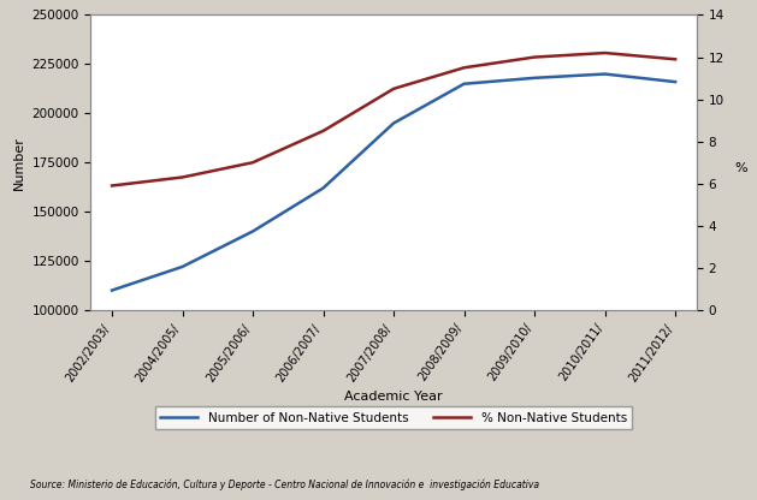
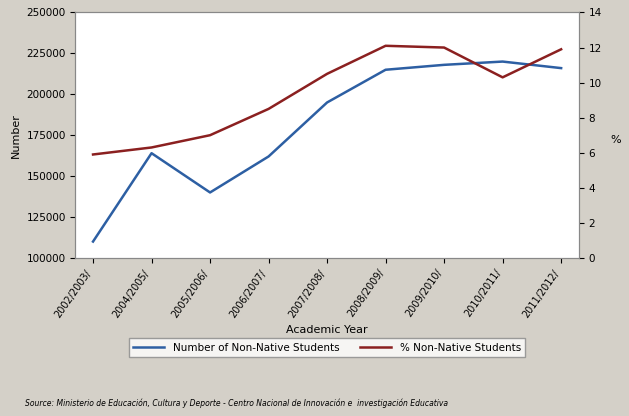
Number of Non-Native Students/2004/2005/: 122000 -> 164000
% Non-Native Students/2008/2009/: 11.5 -> 12.1
% Non-Native Students/2010/2011/: 12.2 -> 10.3
